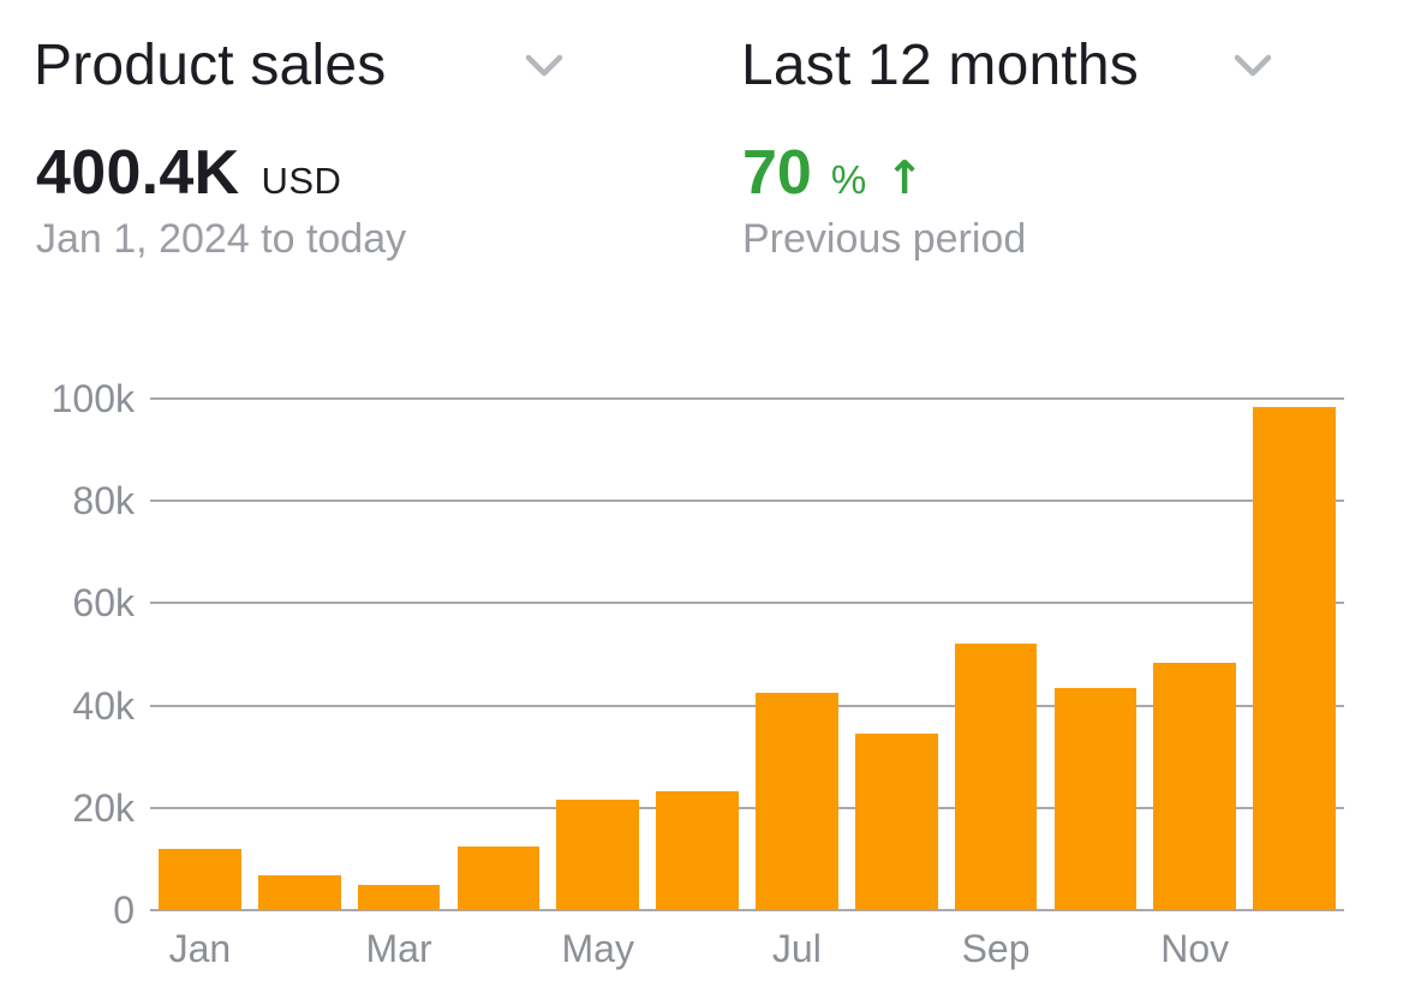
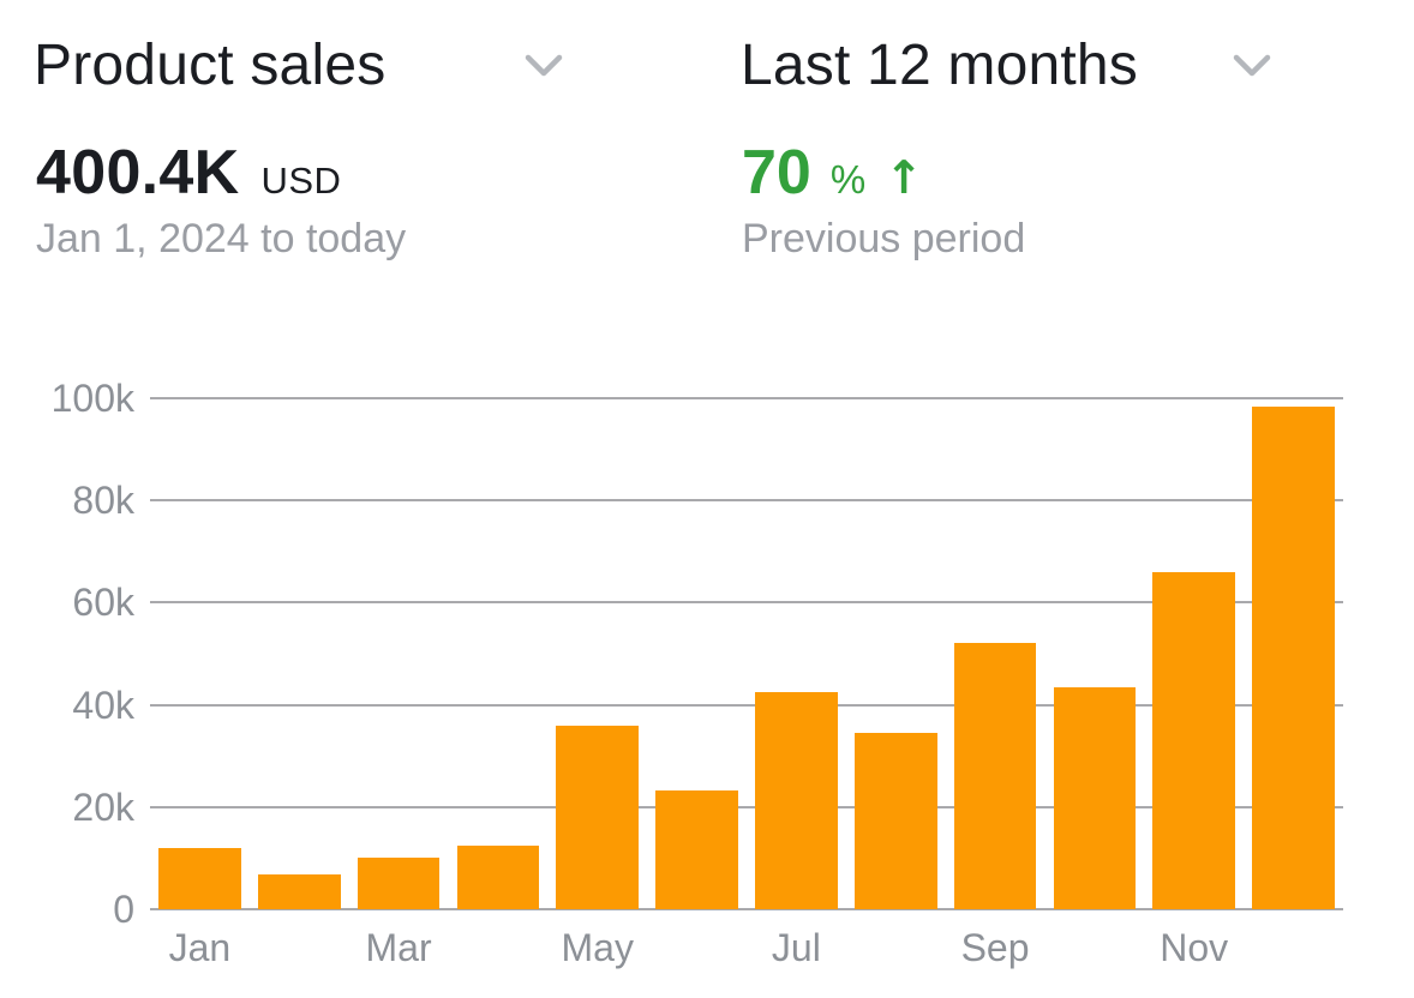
Mar: 5k -> 10k
May: 22k -> 36k
Nov: 48k -> 66k
